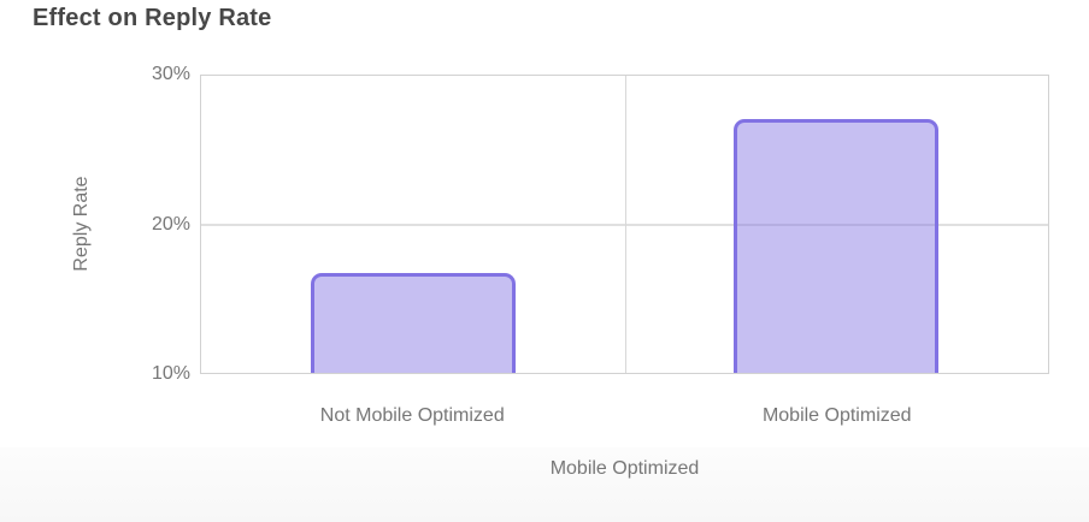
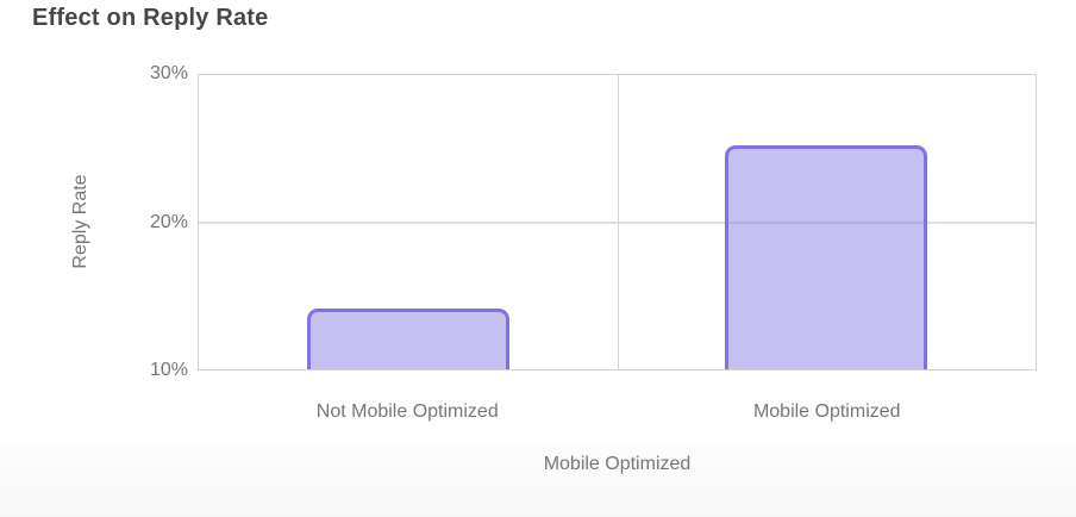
Not Mobile Optimized: 16.7% -> 14.1%
Mobile Optimized: 27.1% -> 25.2%
